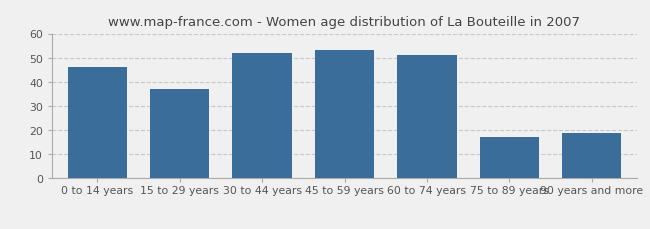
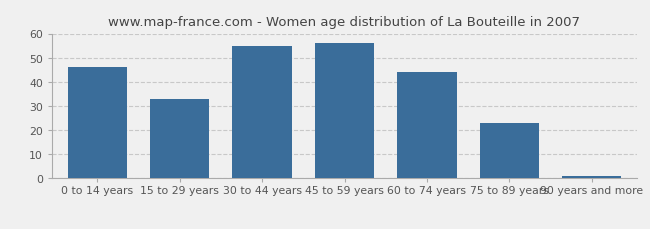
15 to 29 years: 37 -> 33
30 to 44 years: 52 -> 55
45 to 59 years: 53 -> 56
60 to 74 years: 51 -> 44
75 to 89 years: 17 -> 23
90 years and more: 19 -> 1
